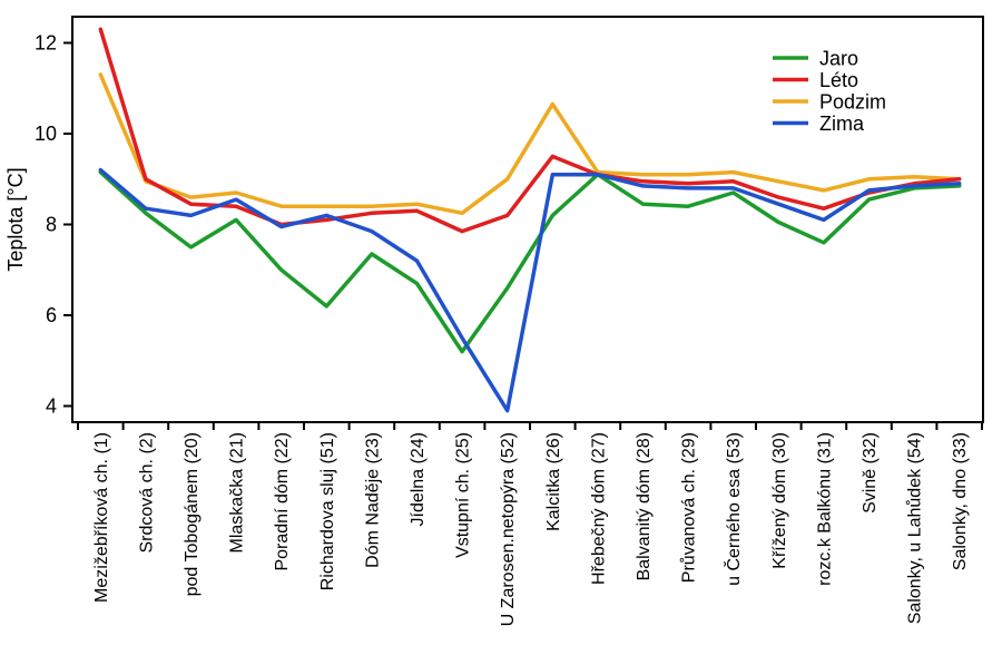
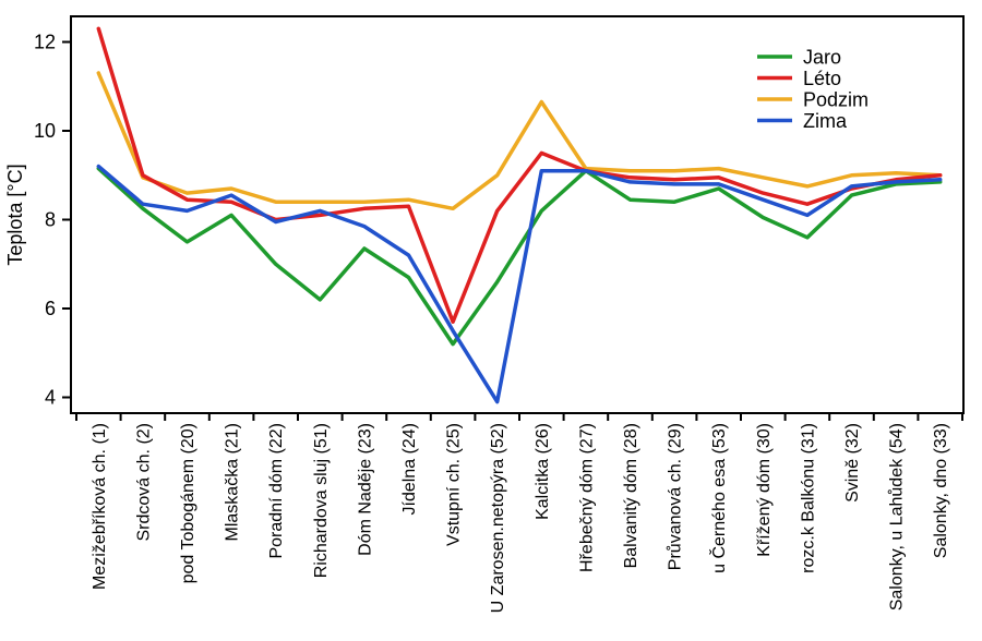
Léto/Vstupní ch. (25): 7.8 -> 5.7
